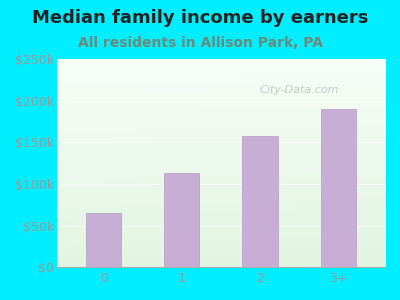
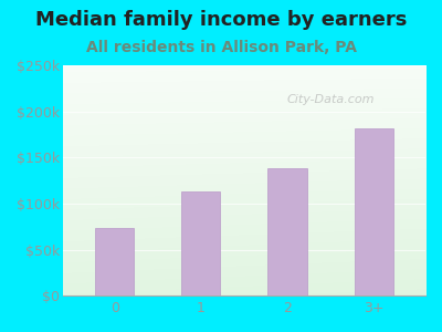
0: $65k -> $74k
2: $158k -> $138k
3+: $190k -> $182k
